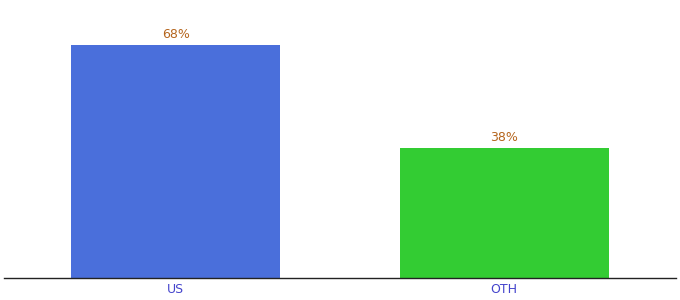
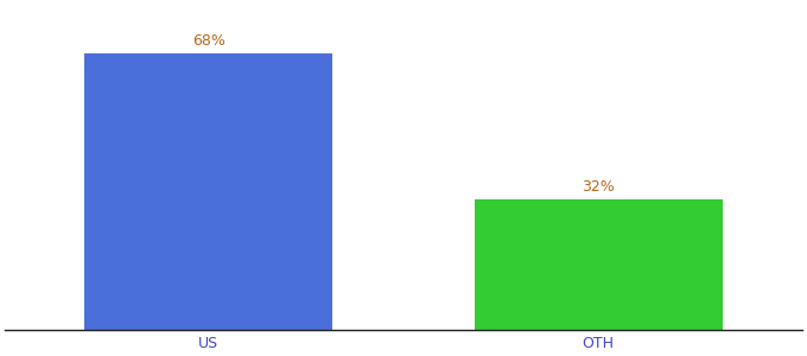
OTH: 38% -> 32%
